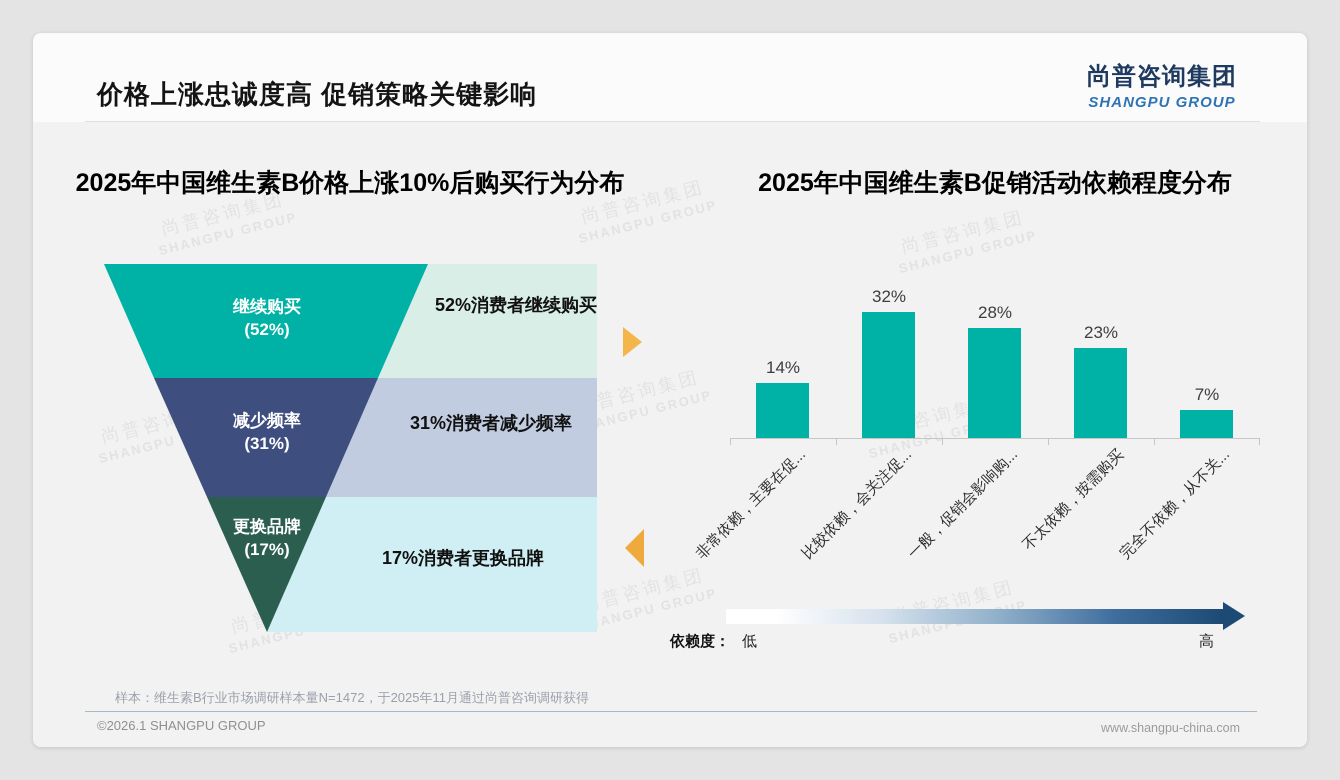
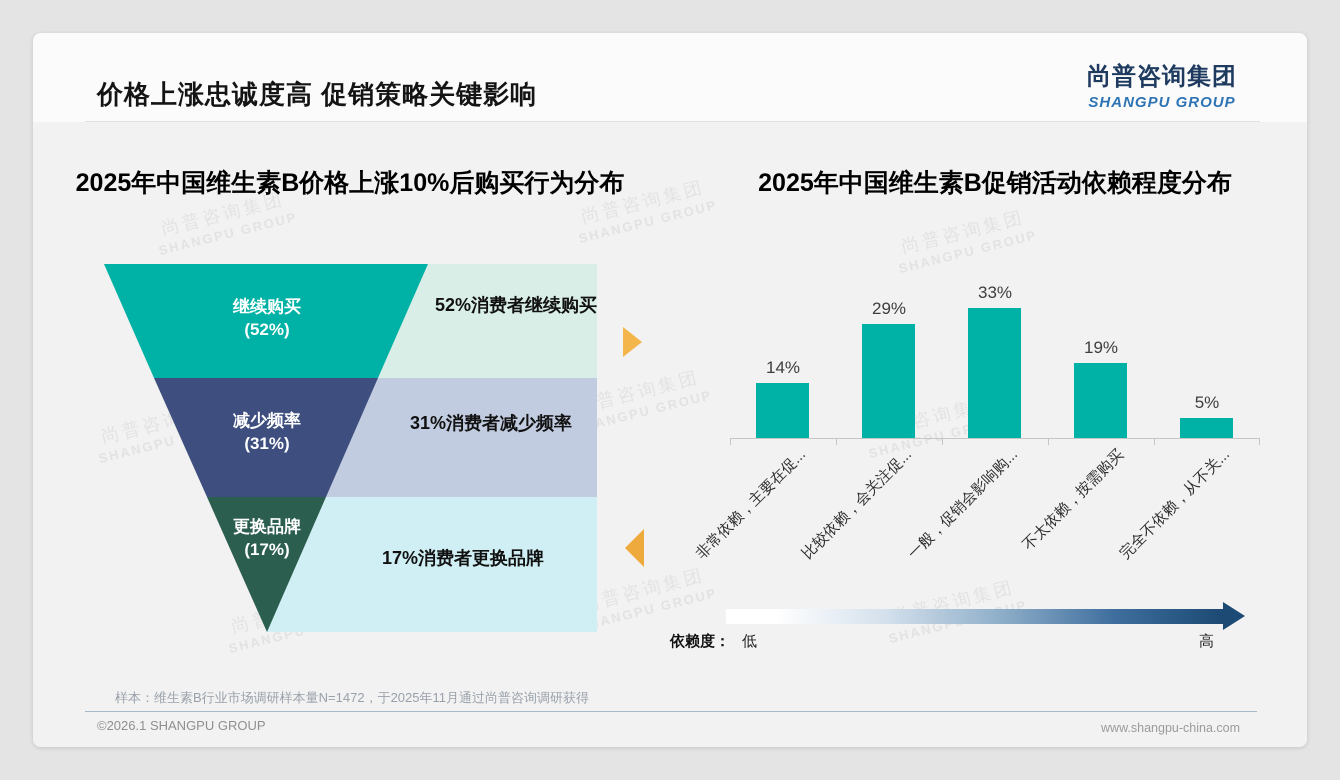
2025年中国维生素B促销活动依赖程度分布/比较依赖，会关注促...: 32% -> 29%
2025年中国维生素B促销活动依赖程度分布/一般，促销会影响购...: 28% -> 33%
2025年中国维生素B促销活动依赖程度分布/不太依赖，按需购买: 23% -> 19%
2025年中国维生素B促销活动依赖程度分布/完全不依赖，从不关...: 7% -> 5%
